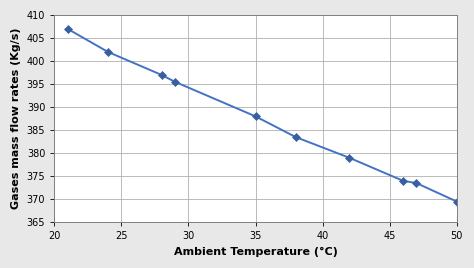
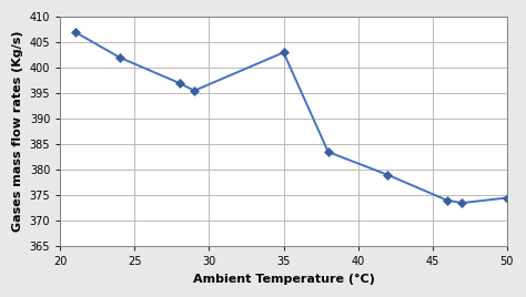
35: 388.0 -> 403.0
50: 369.5 -> 374.5
